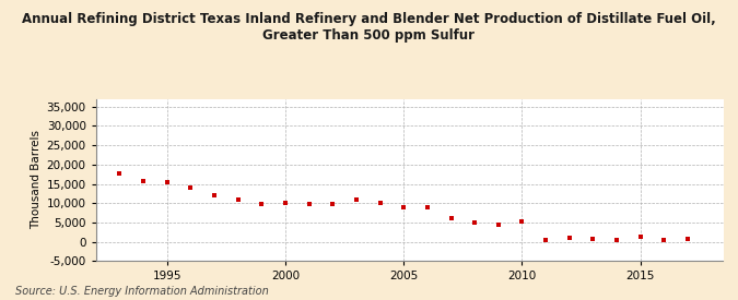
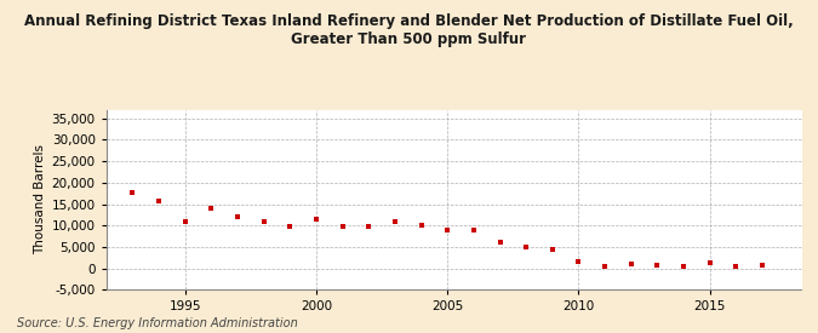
1995: 15,300 -> 11,000
2000: 10,000 -> 11,500
2010: 5,200 -> 1,500
